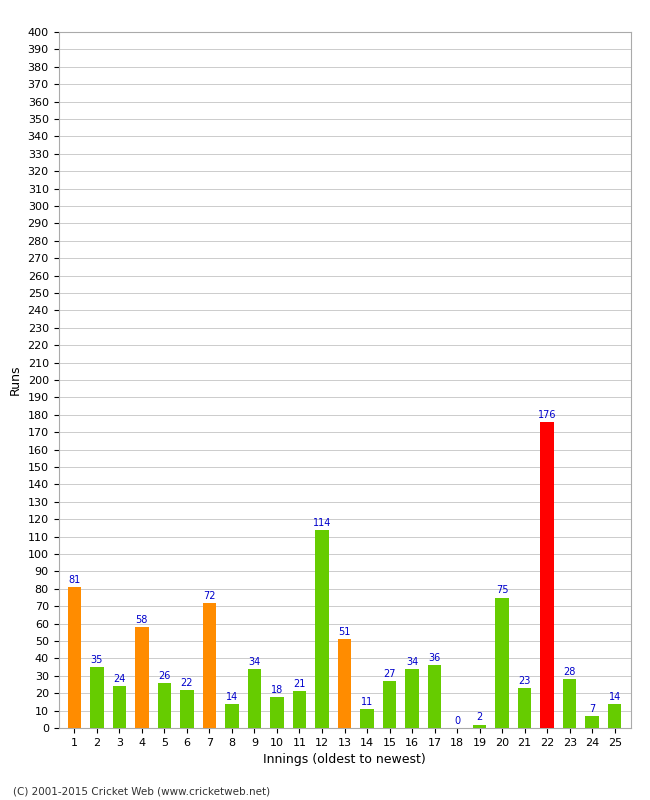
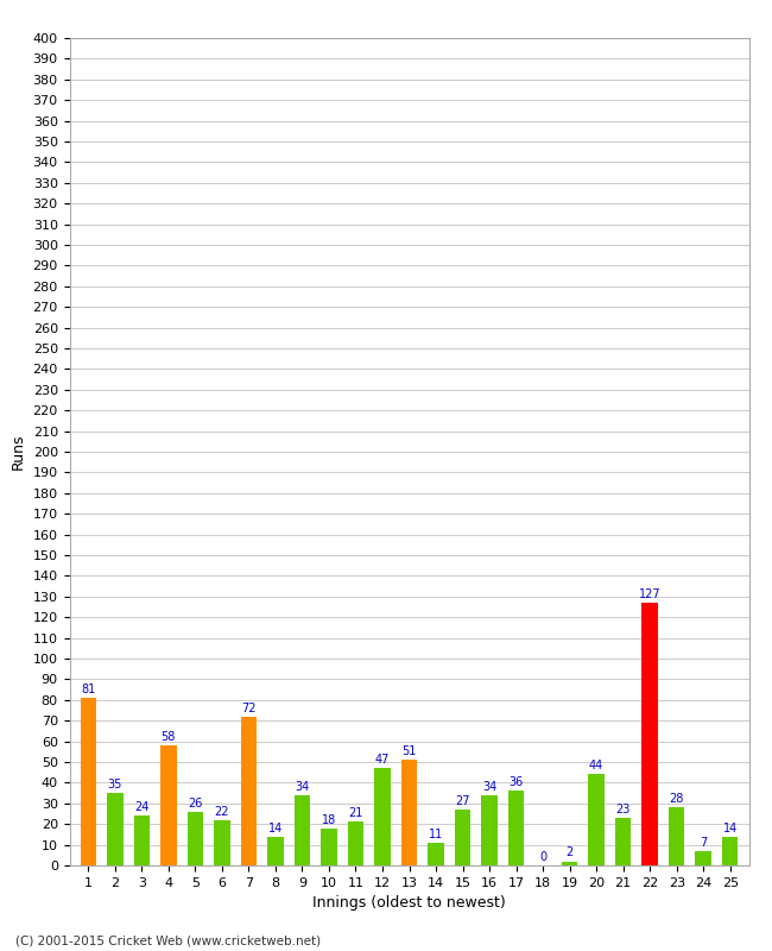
12: 114 -> 47
20: 75 -> 44
22: 176 -> 127
